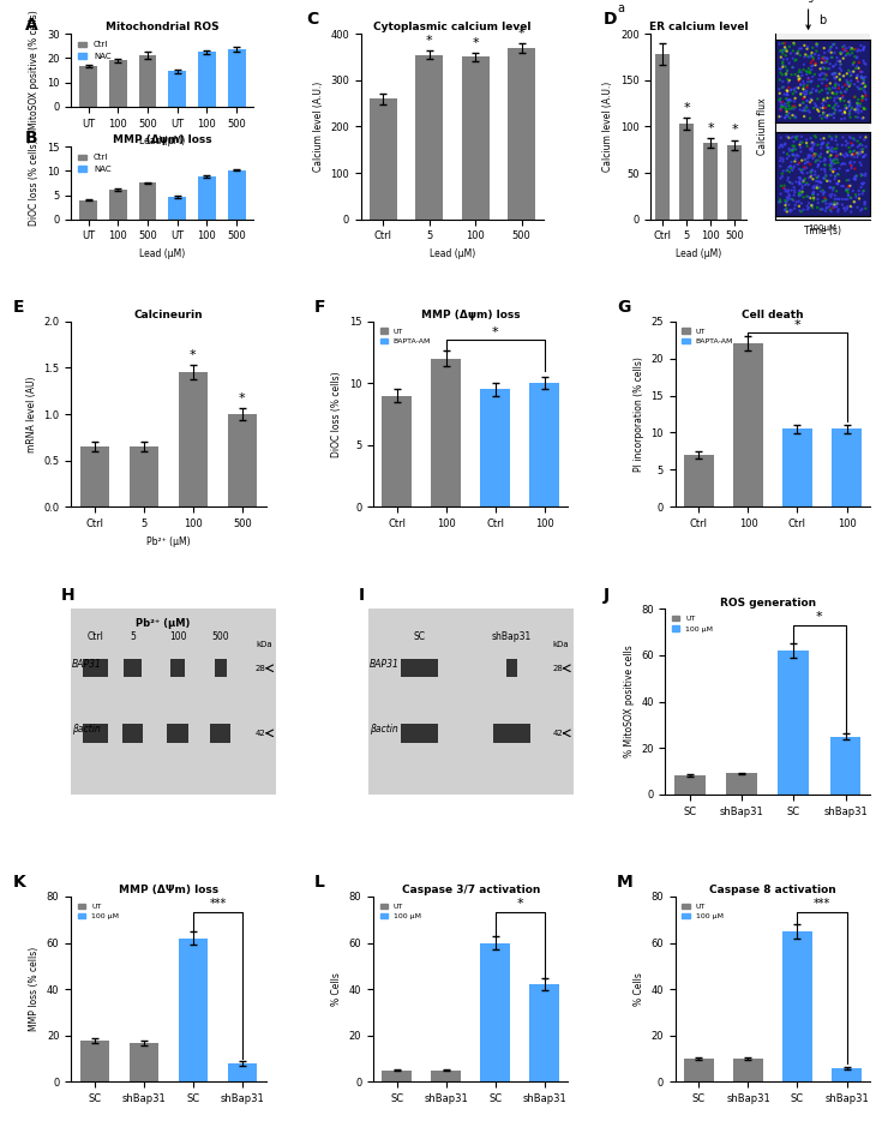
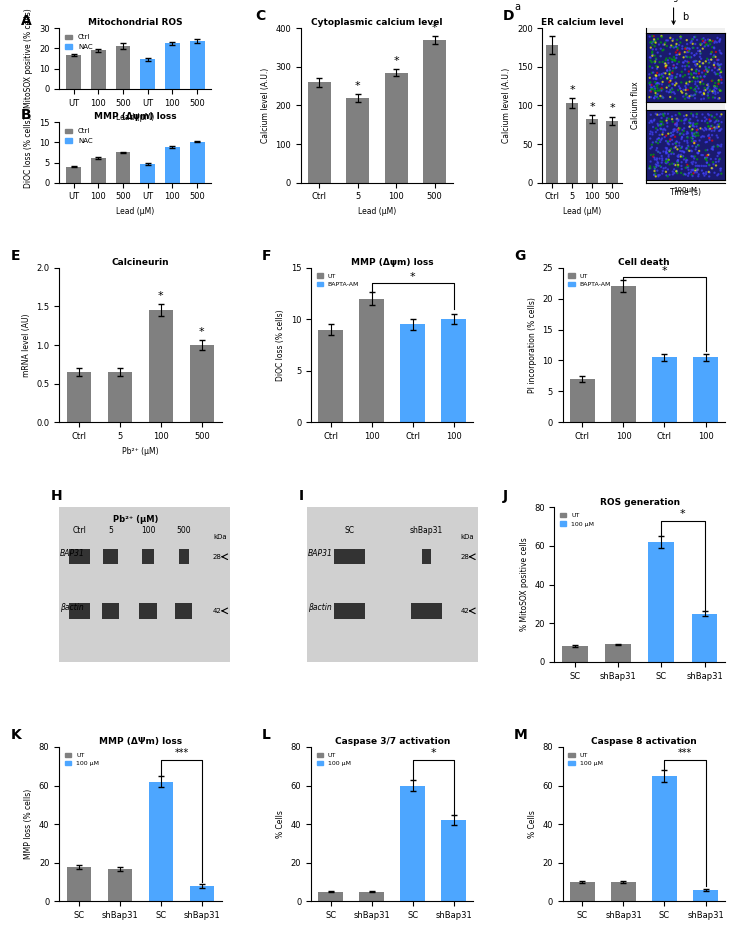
Cytoplasmic calcium level/5: 355 -> 220
Cytoplasmic calcium level/100: 350 -> 285
